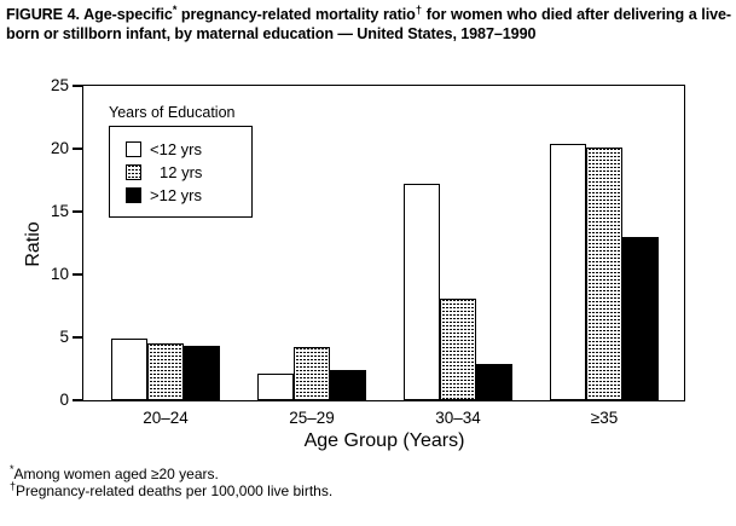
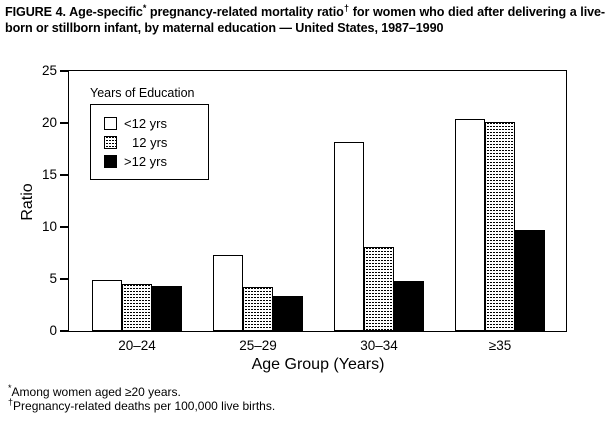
<12 yrs/25–29: 2.1 -> 7.3
>12 yrs/25–29: 2.4 -> 3.4
<12 yrs/30–34: 17.2 -> 18.2
>12 yrs/30–34: 2.9 -> 4.8
>12 yrs/≥35: 13.0 -> 9.7
